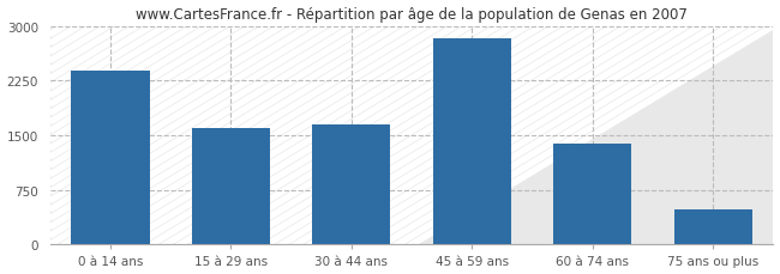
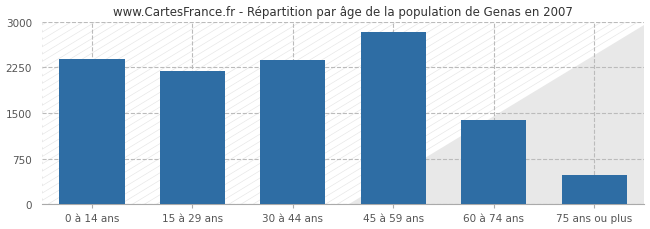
15 à 29 ans: 1600 -> 2190
30 à 44 ans: 1640 -> 2370
